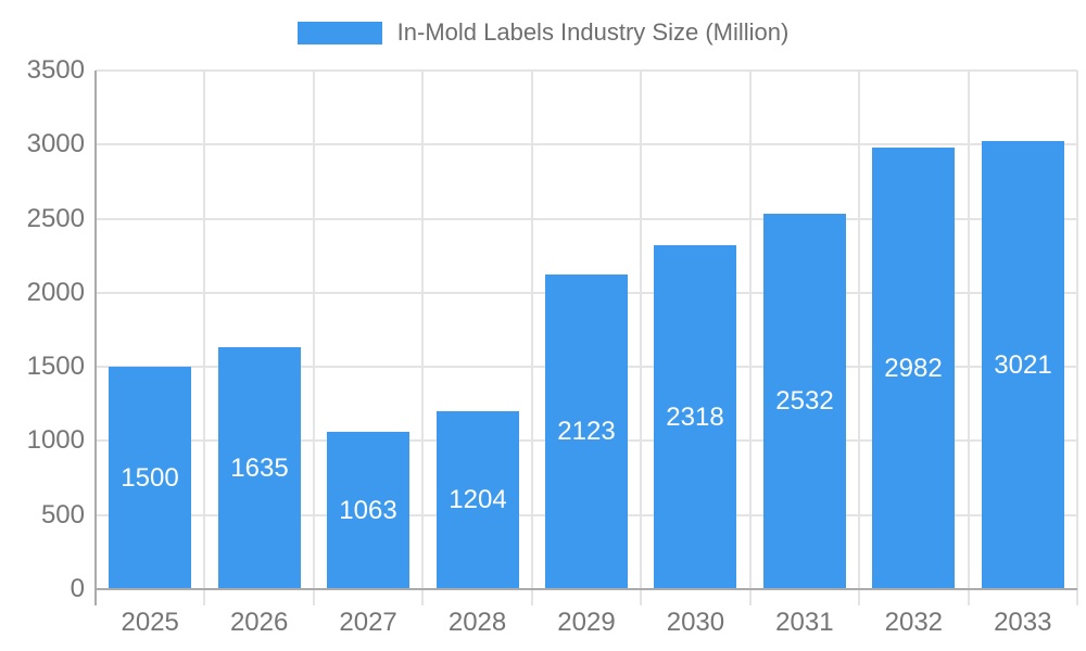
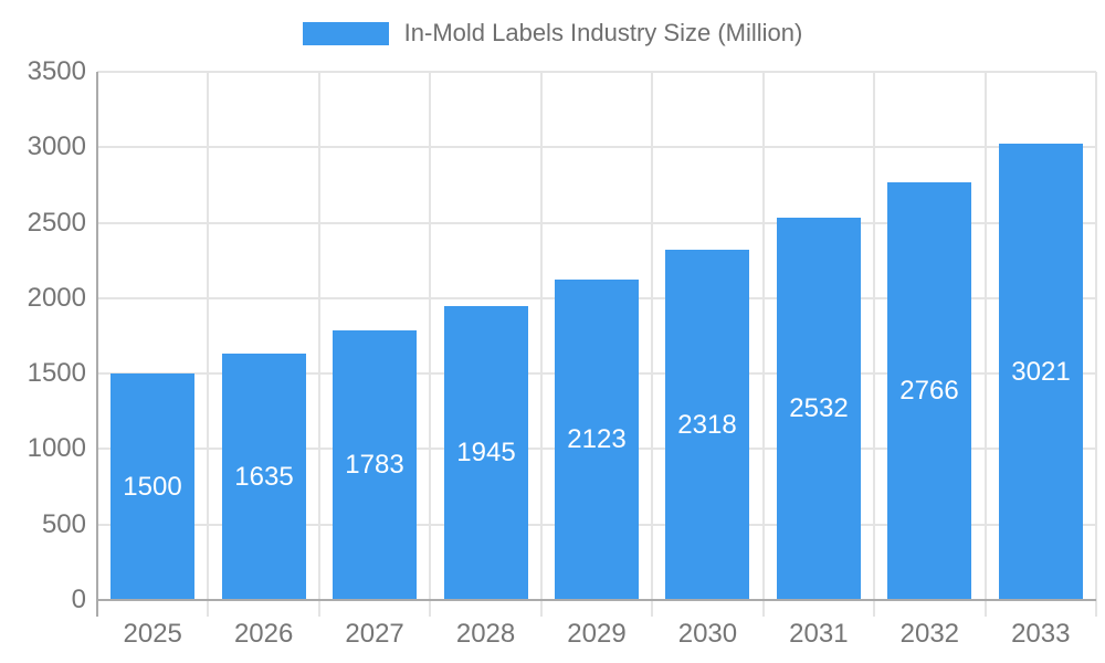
2027: 1063 -> 1783
2028: 1204 -> 1945
2032: 2982 -> 2766
